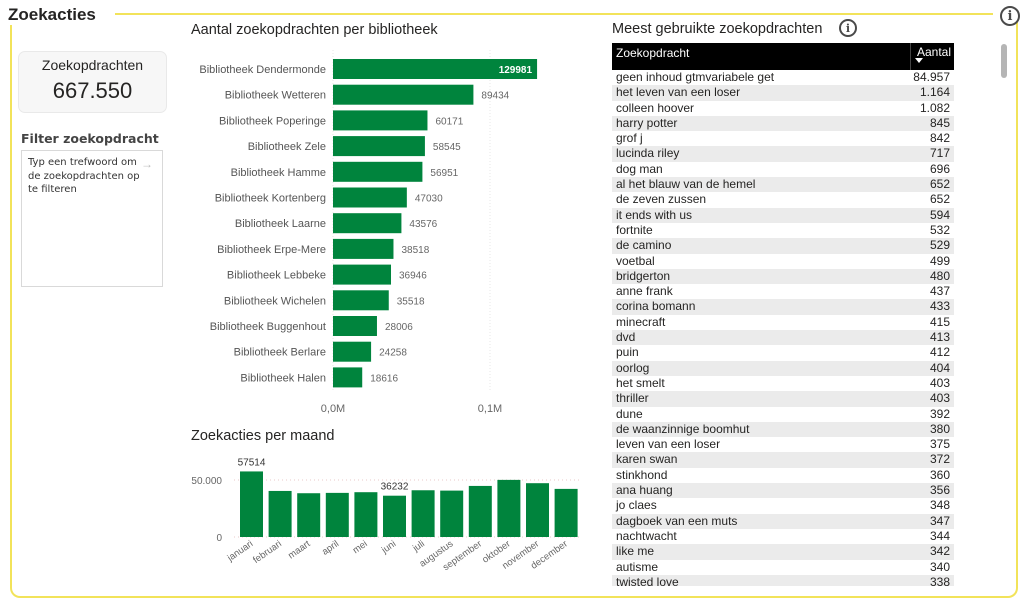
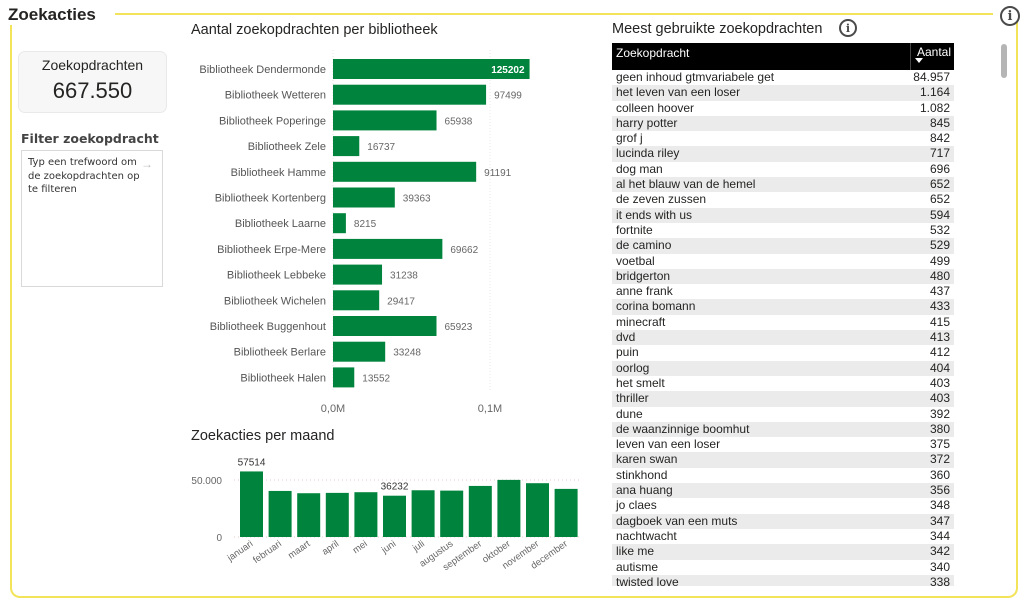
Aantal zoekopdrachten per bibliotheek/Bibliotheek Dendermonde: 129981 -> 125202
Aantal zoekopdrachten per bibliotheek/Bibliotheek Wetteren: 89434 -> 97499
Aantal zoekopdrachten per bibliotheek/Bibliotheek Poperinge: 60171 -> 65938
Aantal zoekopdrachten per bibliotheek/Bibliotheek Zele: 58545 -> 16737
Aantal zoekopdrachten per bibliotheek/Bibliotheek Hamme: 56951 -> 91191
Aantal zoekopdrachten per bibliotheek/Bibliotheek Kortenberg: 47030 -> 39363
Aantal zoekopdrachten per bibliotheek/Bibliotheek Laarne: 43576 -> 8215
Aantal zoekopdrachten per bibliotheek/Bibliotheek Erpe-Mere: 38518 -> 69662
Aantal zoekopdrachten per bibliotheek/Bibliotheek Lebbeke: 36946 -> 31238
Aantal zoekopdrachten per bibliotheek/Bibliotheek Wichelen: 35518 -> 29417
Aantal zoekopdrachten per bibliotheek/Bibliotheek Buggenhout: 28006 -> 65923
Aantal zoekopdrachten per bibliotheek/Bibliotheek Berlare: 24258 -> 33248
Aantal zoekopdrachten per bibliotheek/Bibliotheek Halen: 18616 -> 13552
